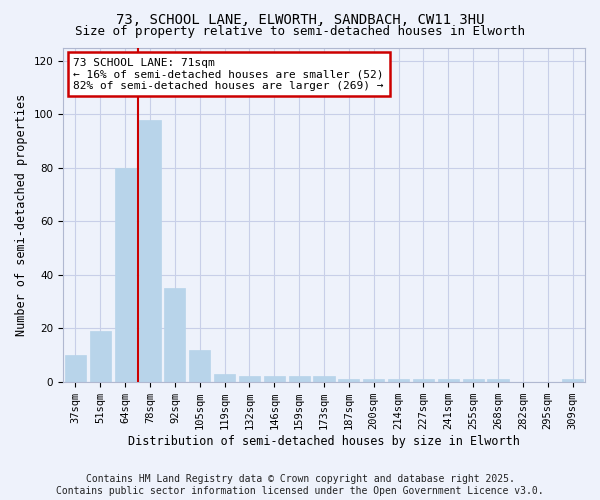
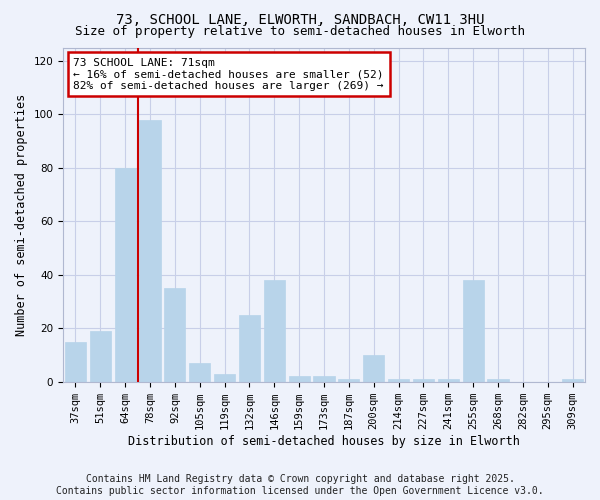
37sqm: 10 -> 15
105sqm: 12 -> 7
132sqm: 2 -> 25
146sqm: 2 -> 38
200sqm: 1 -> 10
255sqm: 1 -> 38
